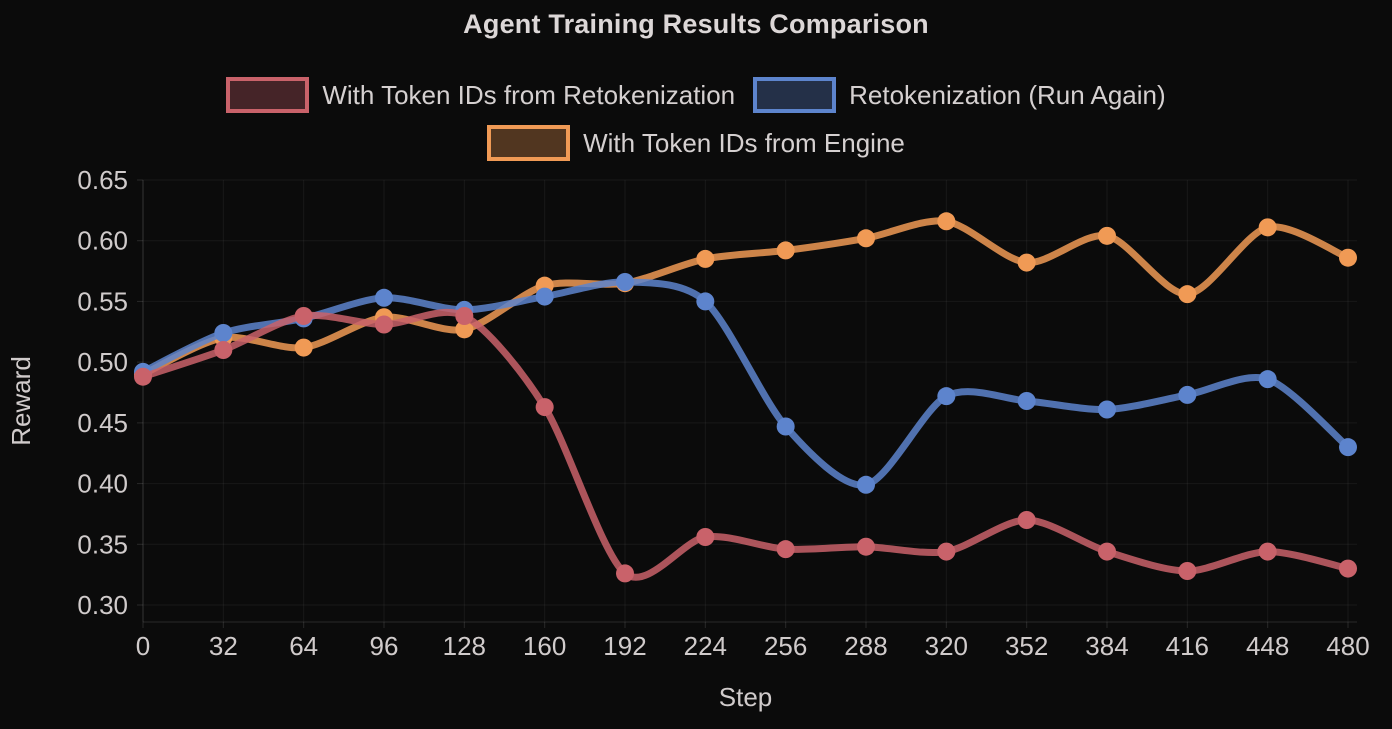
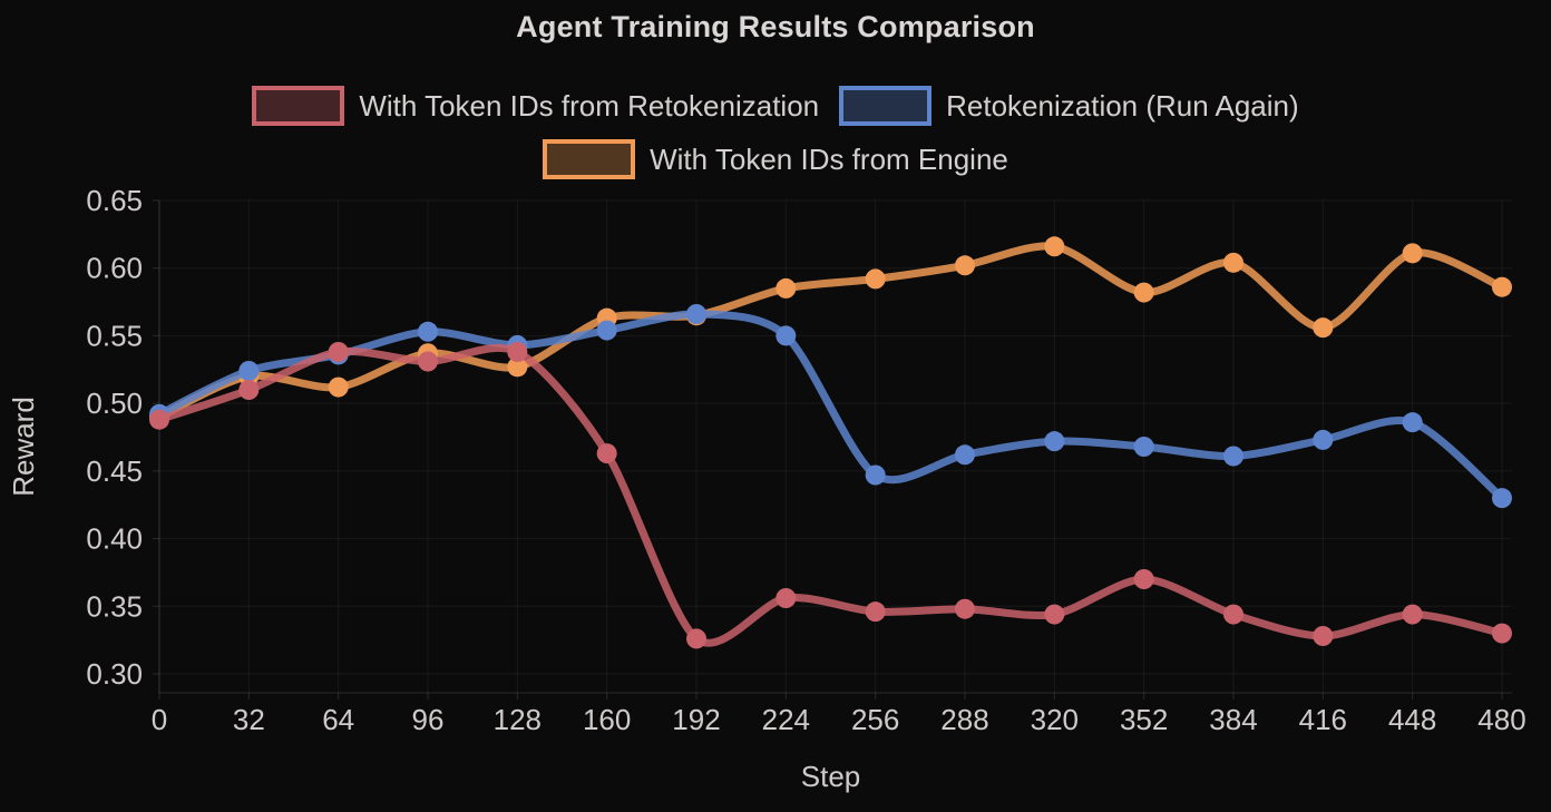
Retokenization (Run Again)/288: 0.399 -> 0.462
